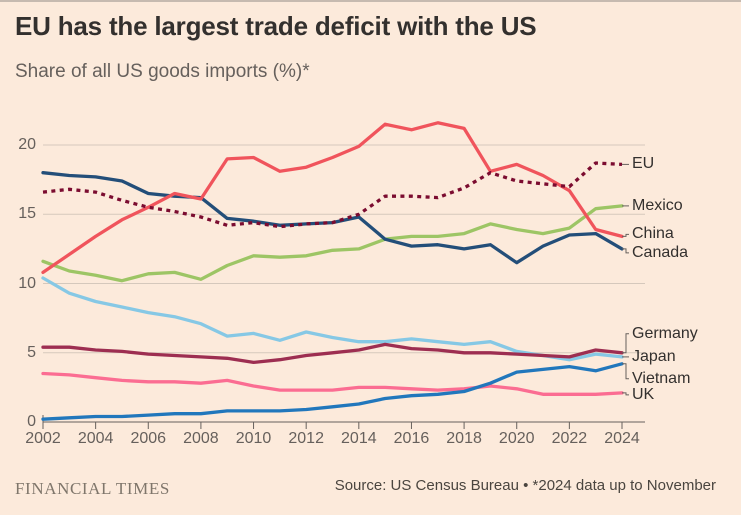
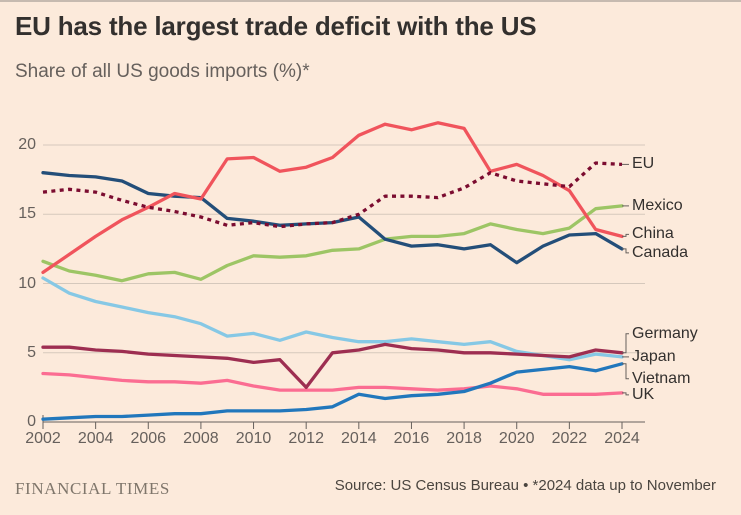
Germany/2012: 4.8 -> 2.5
Vietnam/2014: 1.3 -> 2.0
China/2014: 19.9 -> 20.7
